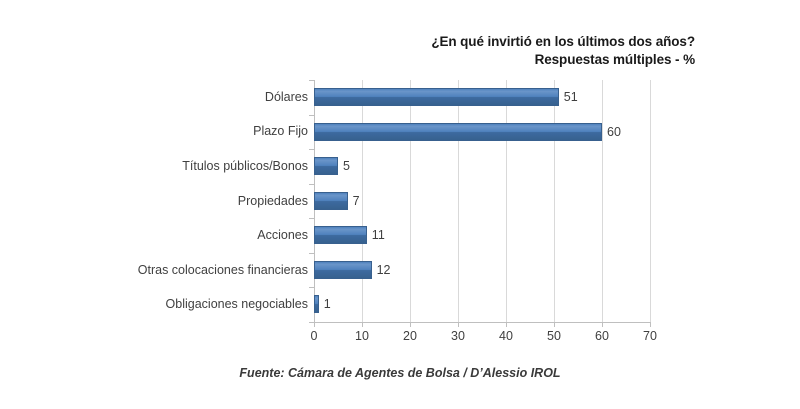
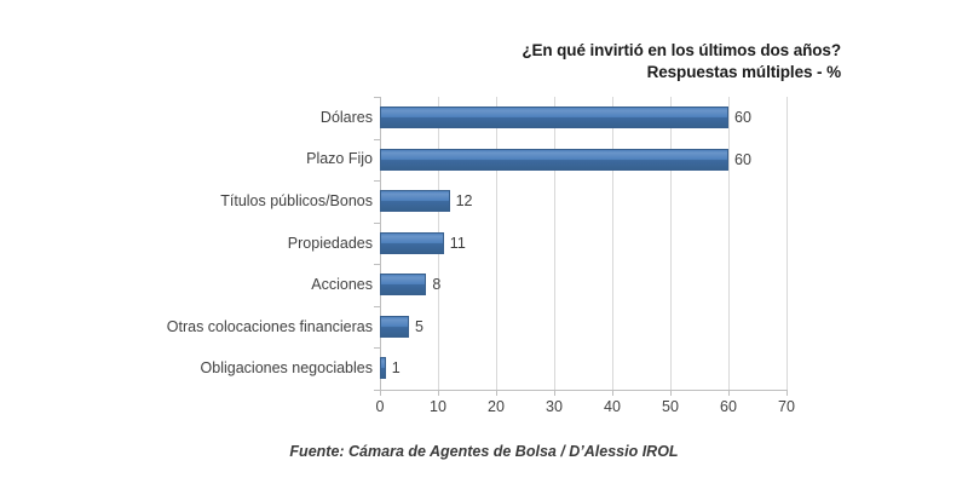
Dólares: 51 -> 60
Títulos públicos/Bonos: 5 -> 12
Propiedades: 7 -> 11
Acciones: 11 -> 8
Otras colocaciones financieras: 12 -> 5
